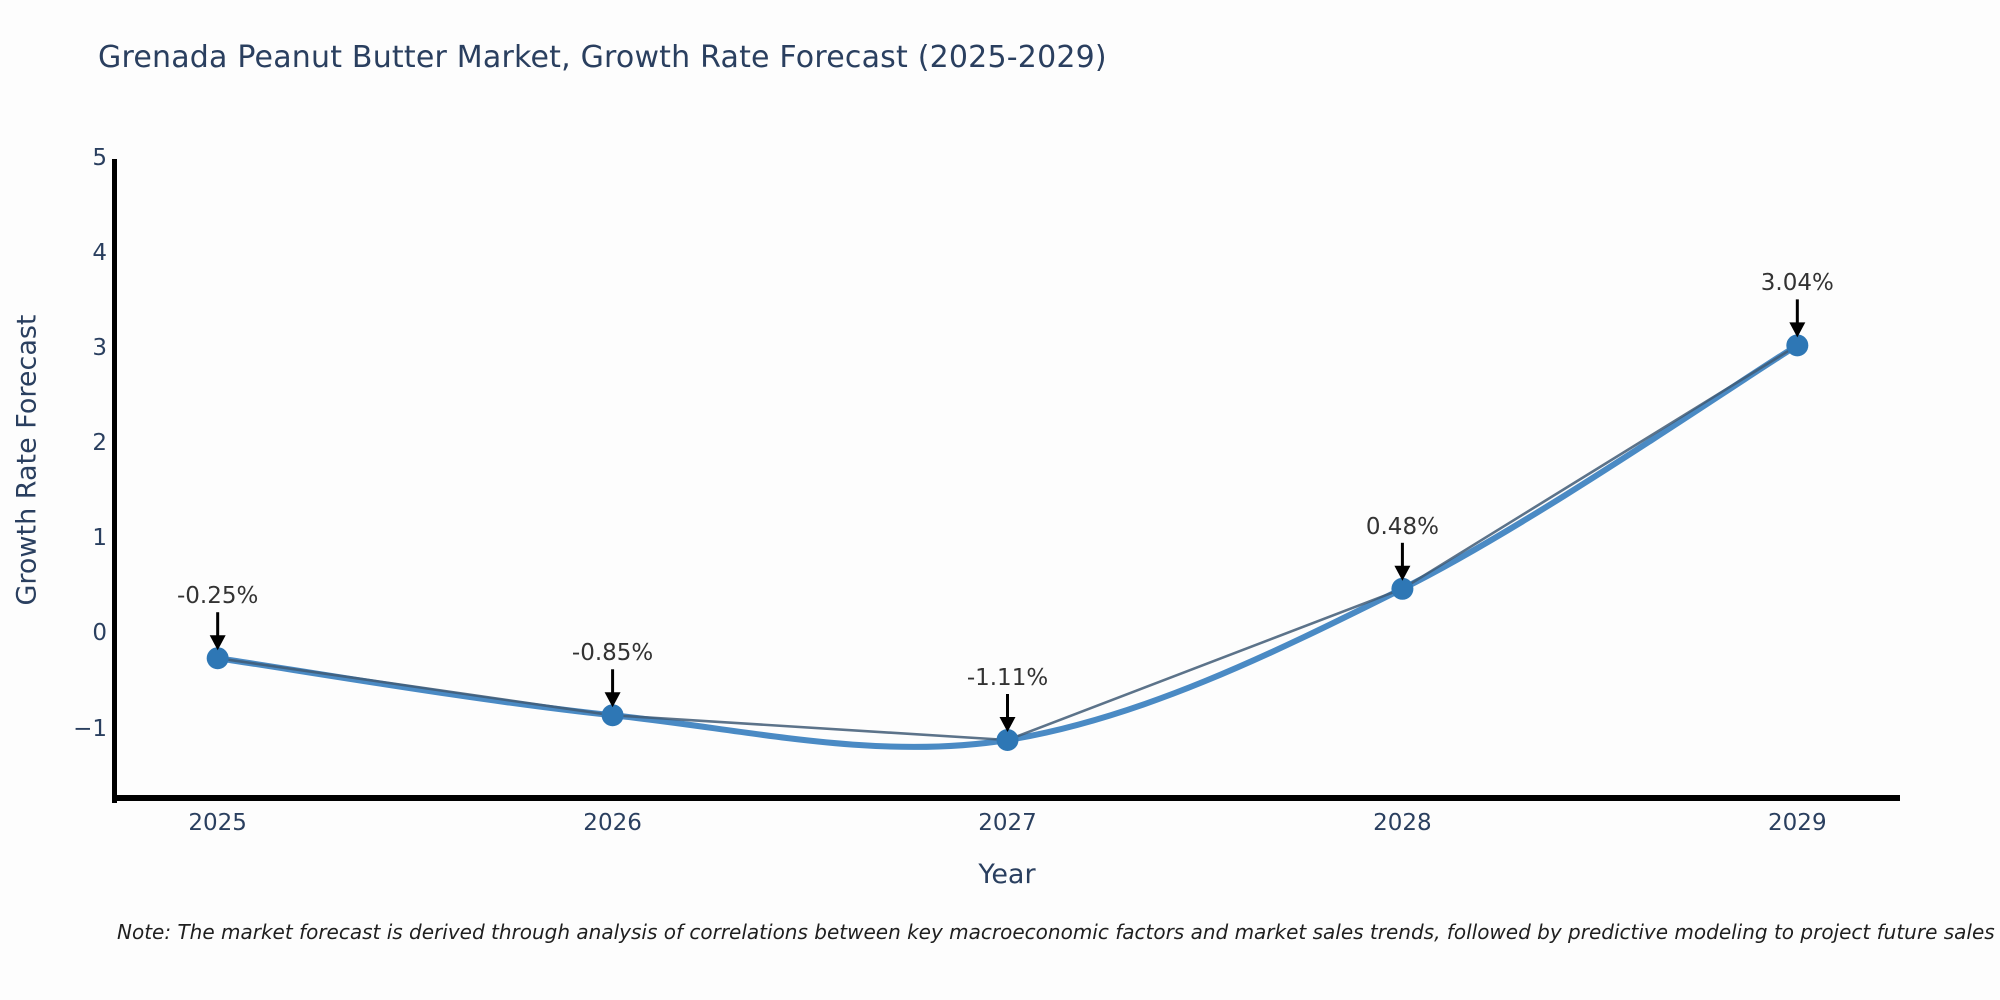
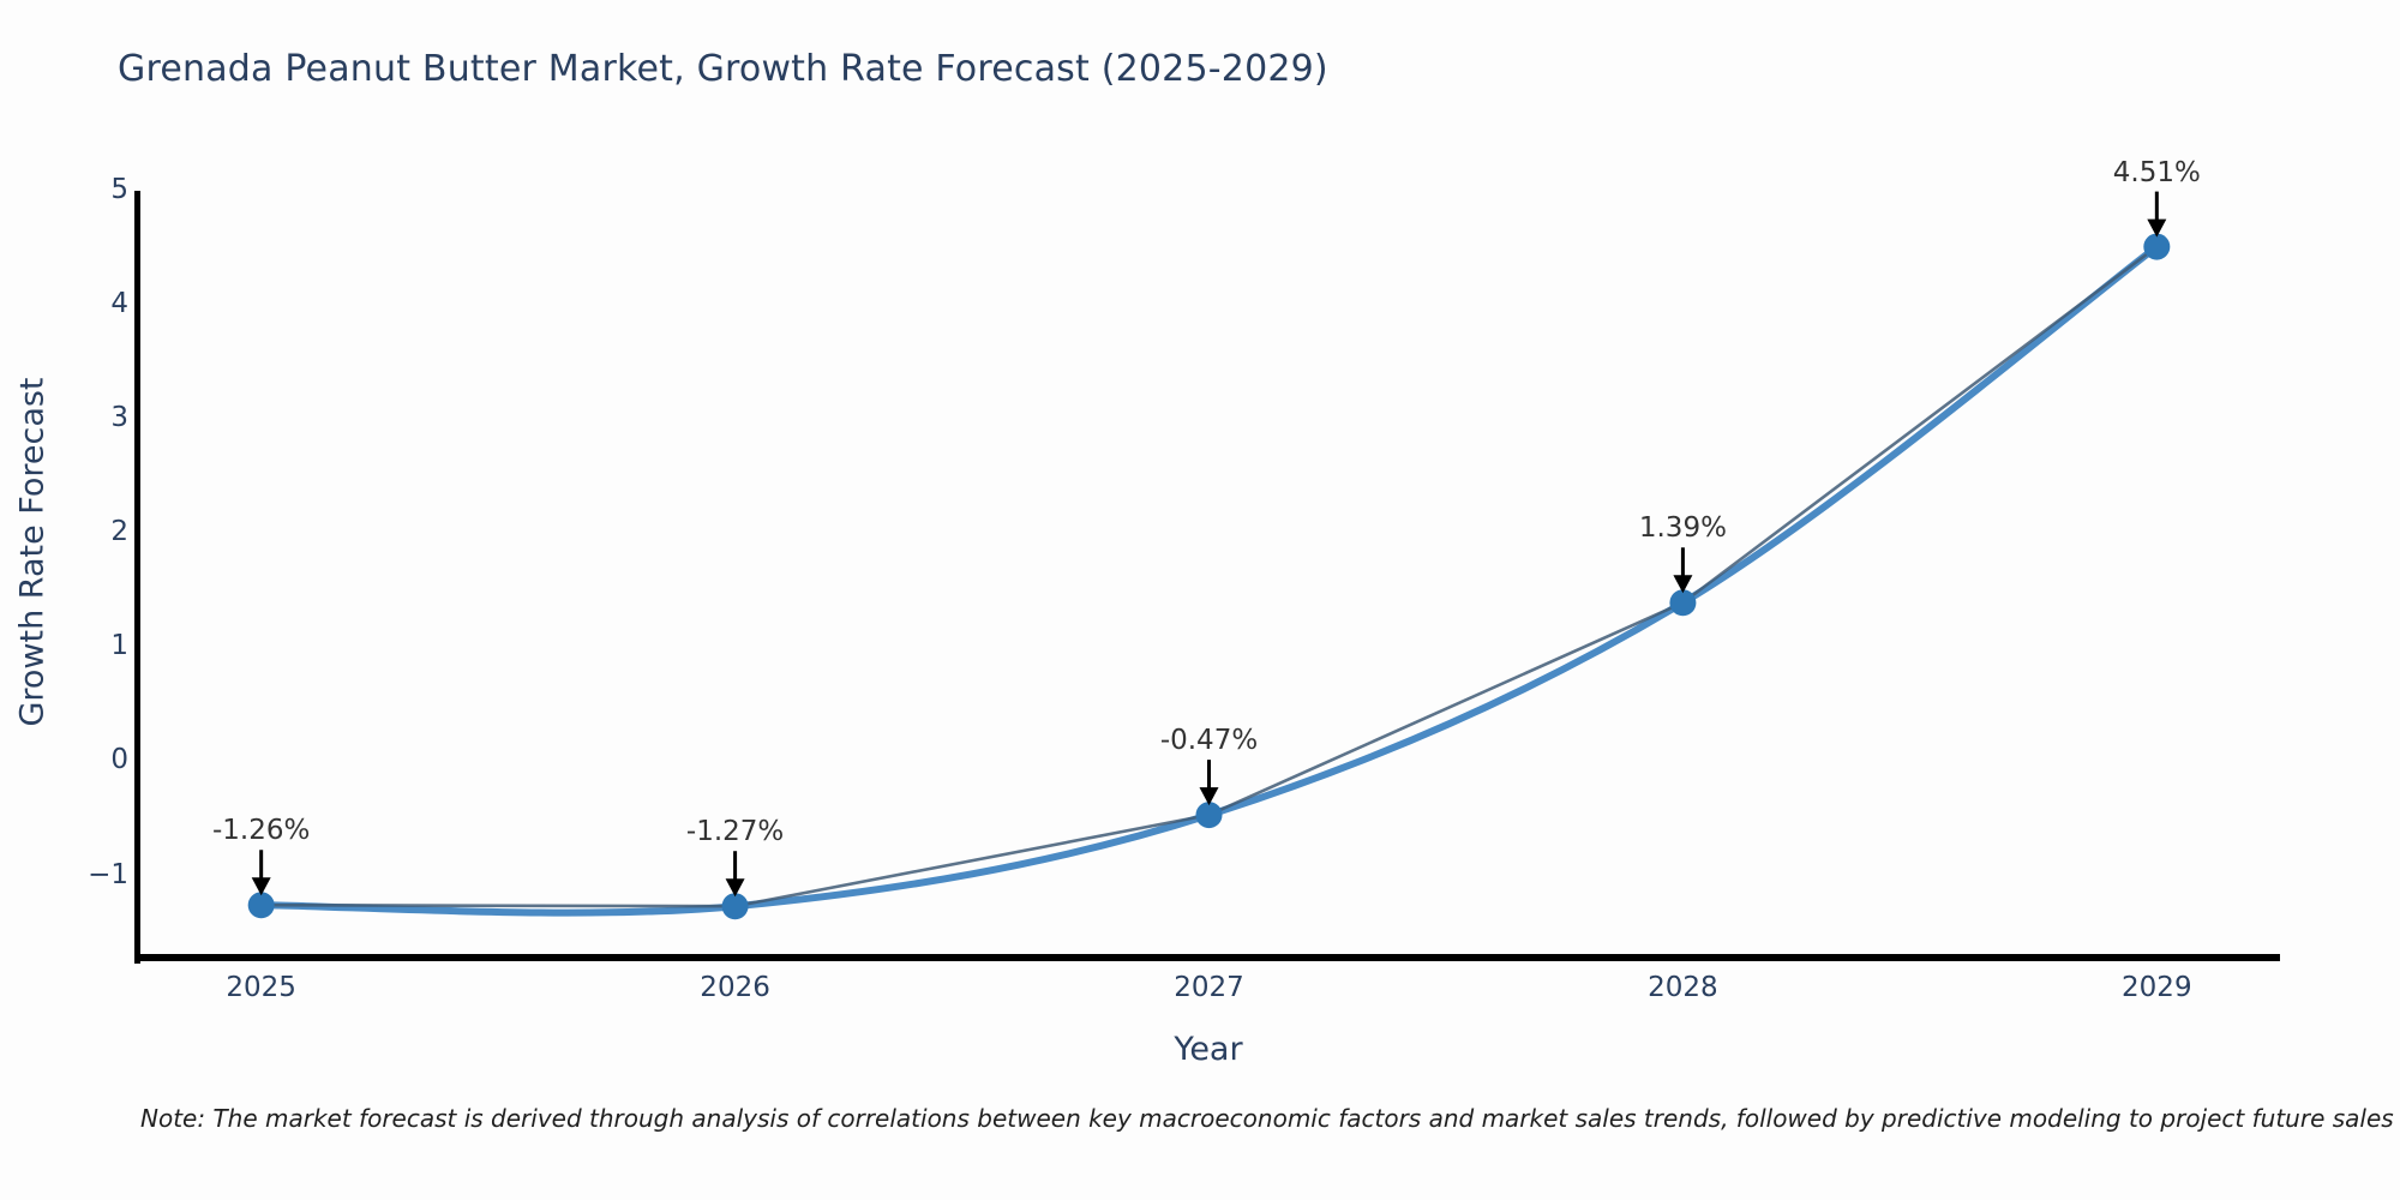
2025: -0.25% -> -1.26%
2026: -0.85% -> -1.27%
2027: -1.11% -> -0.47%
2028: 0.48% -> 1.39%
2029: 3.04% -> 4.51%
